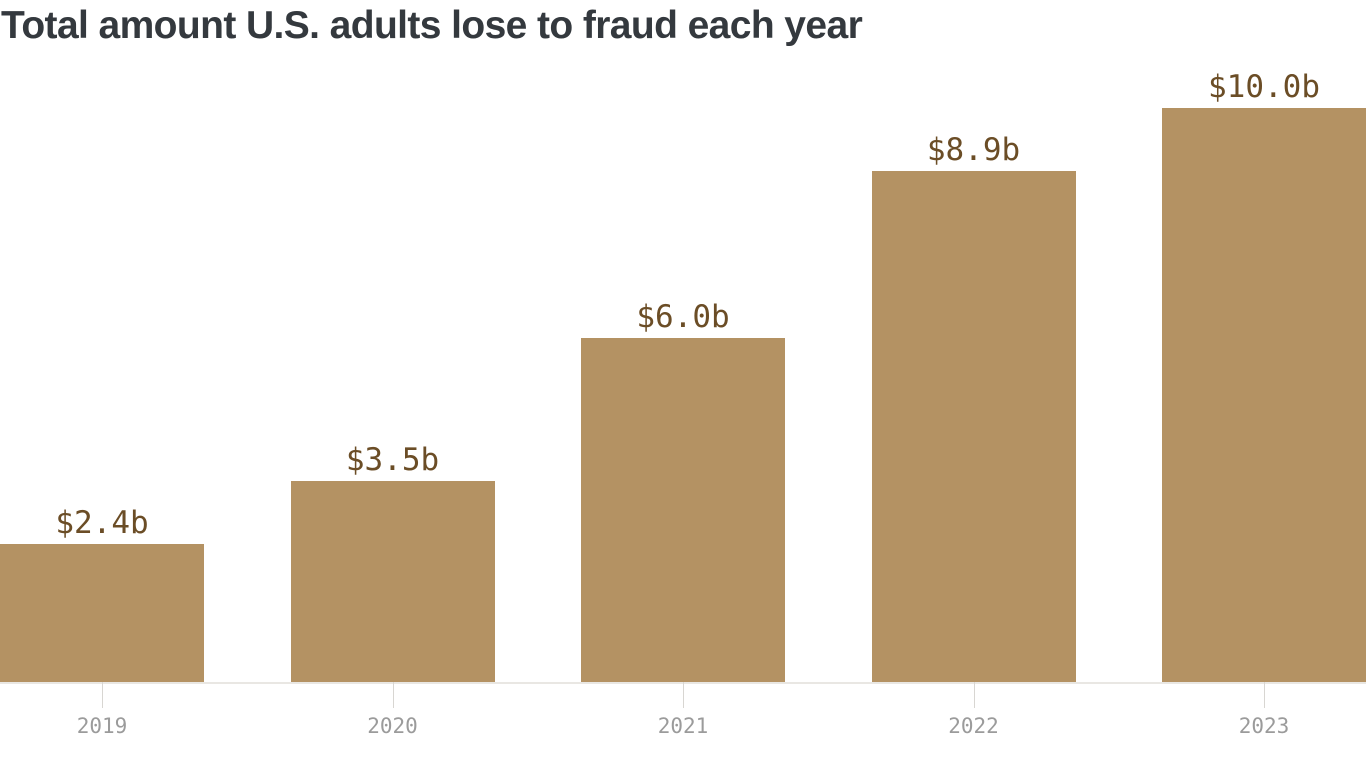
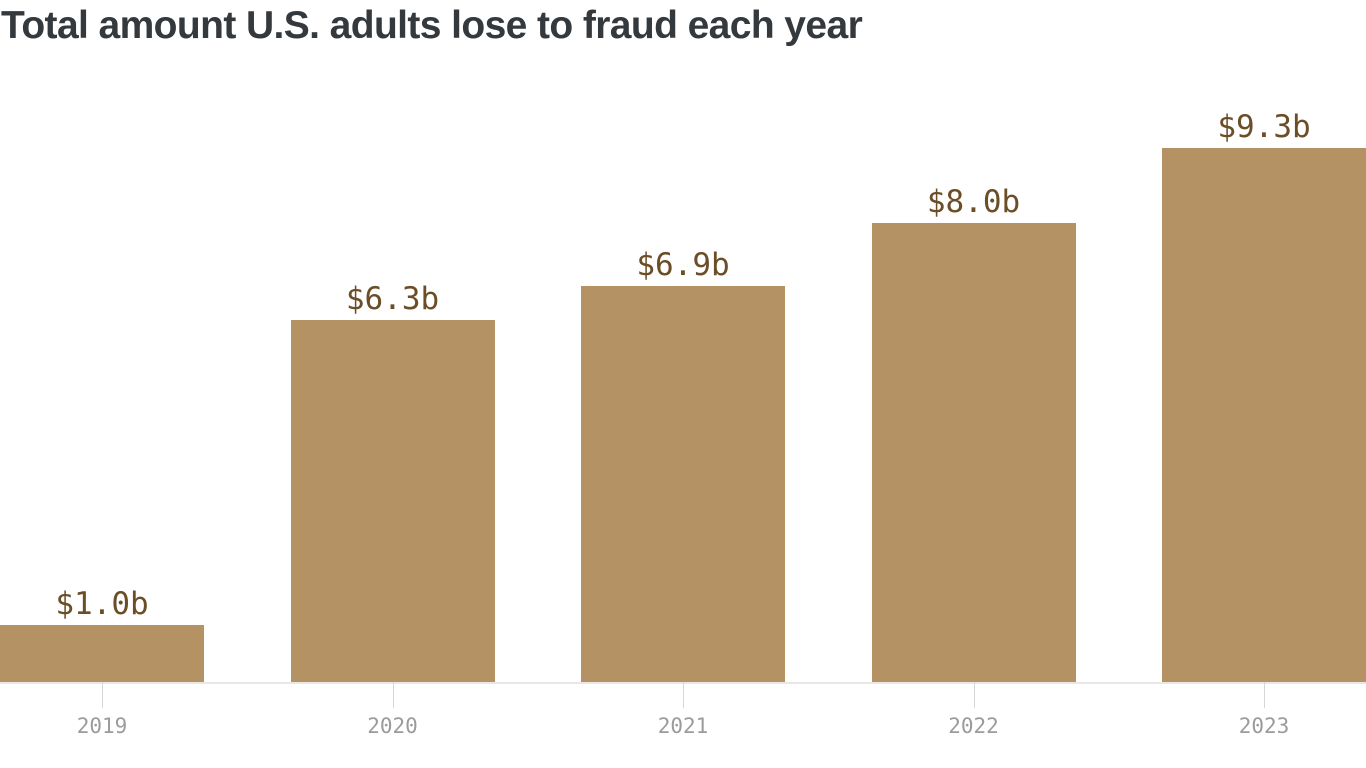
2019: $2.4b -> $1.0b
2020: $3.5b -> $6.3b
2021: $6.0b -> $6.9b
2022: $8.9b -> $8.0b
2023: $10.0b -> $9.3b
